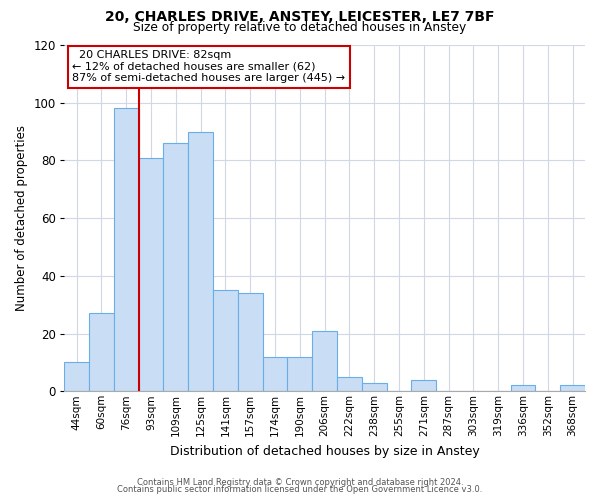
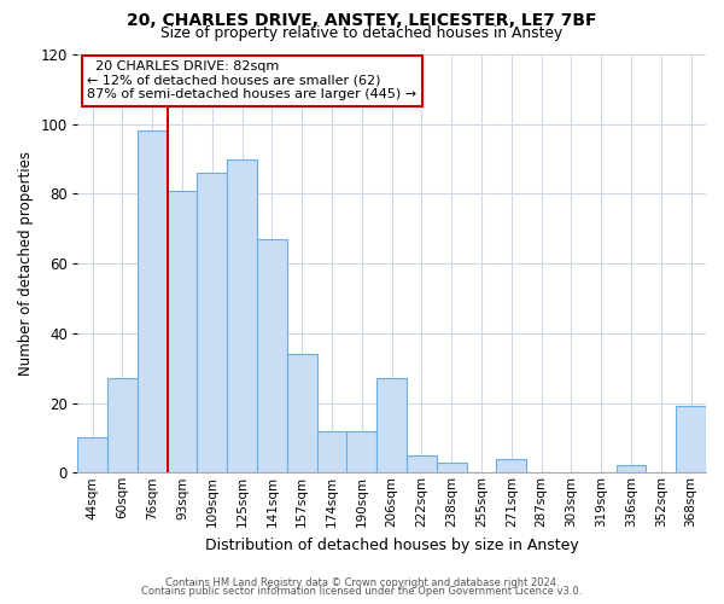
141sqm: 35 -> 67
206sqm: 21 -> 27
368sqm: 2 -> 19
